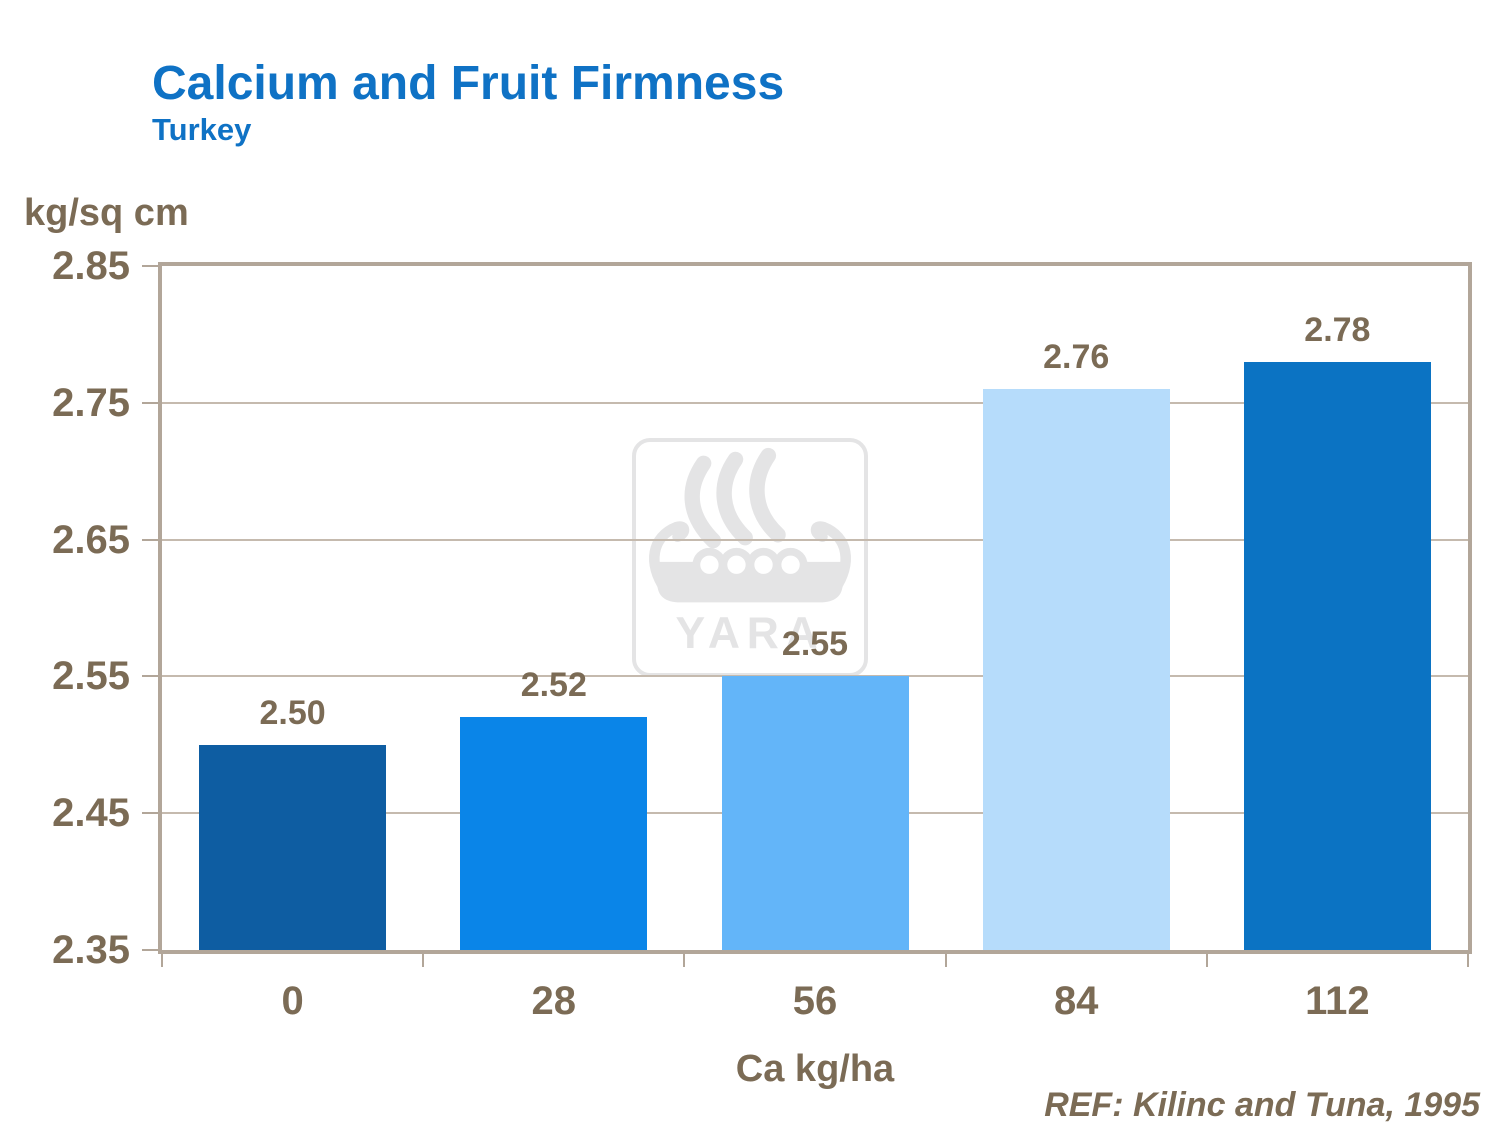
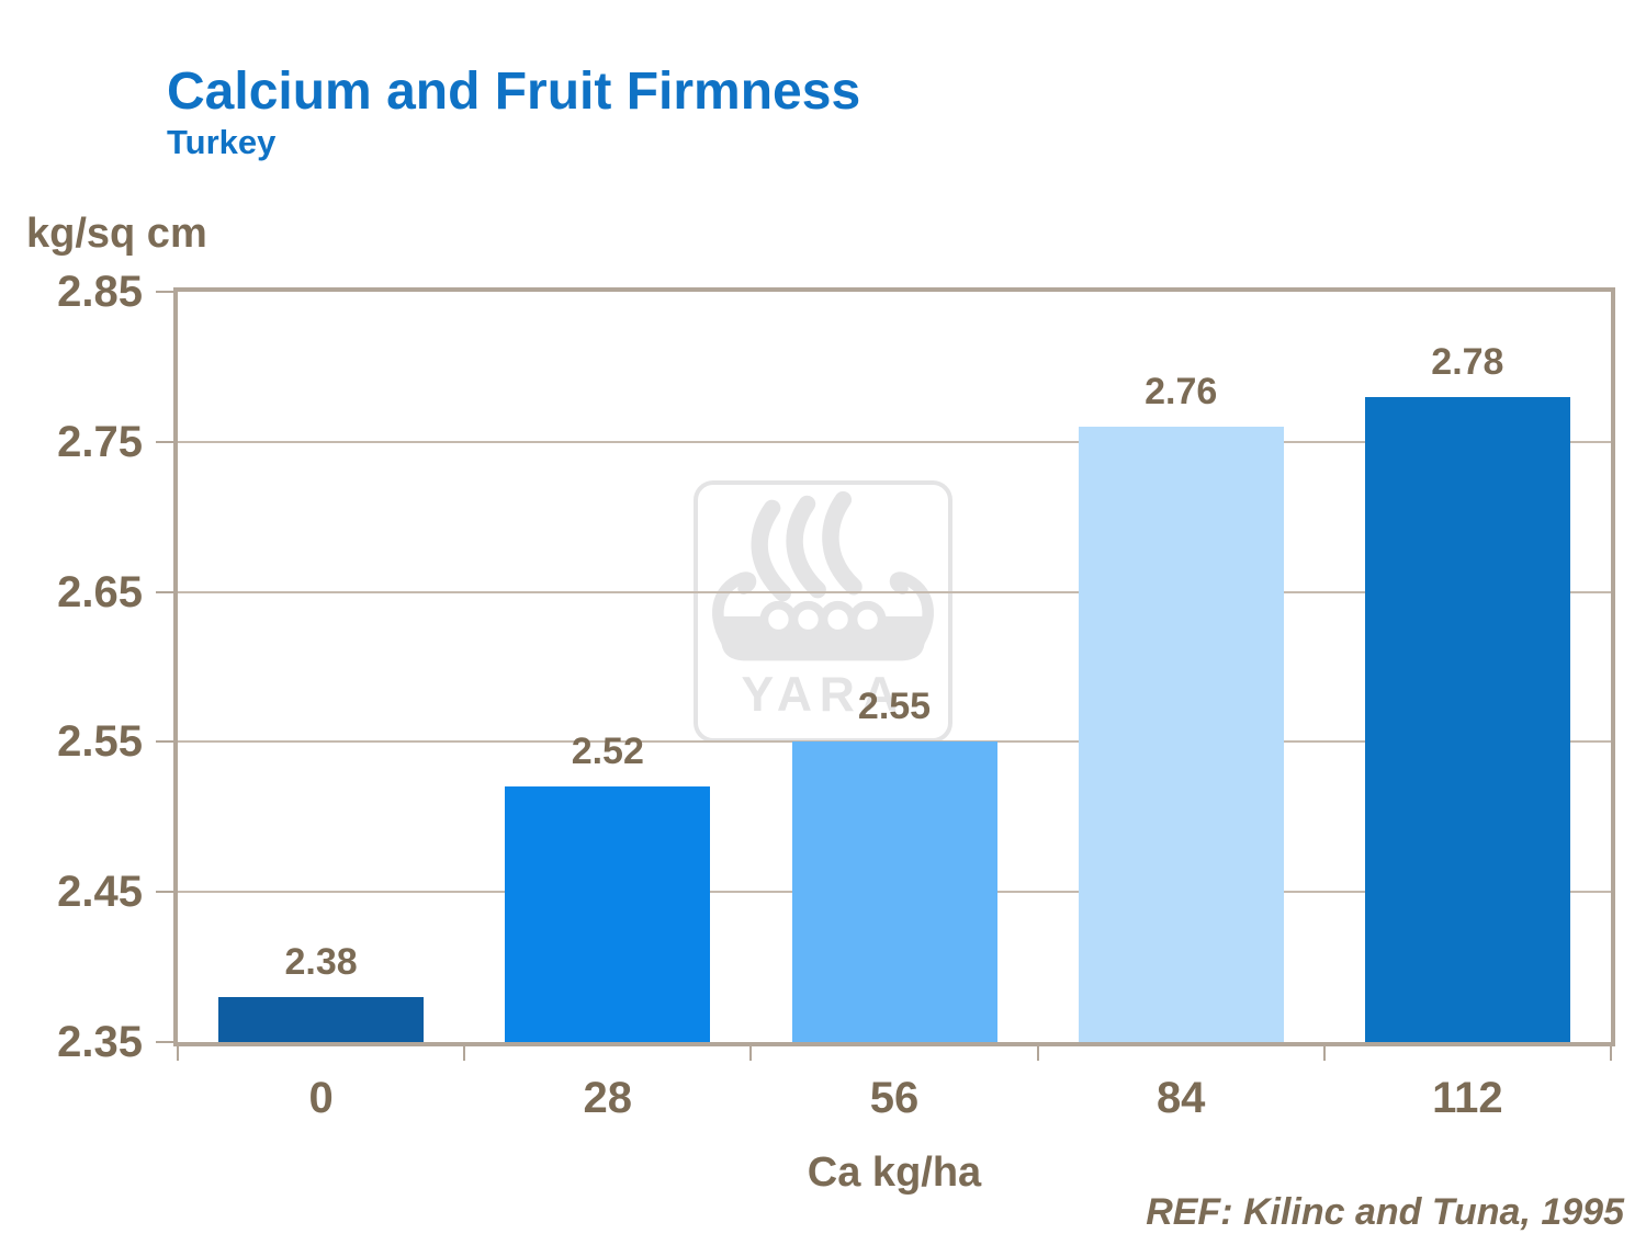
0: 2.50 -> 2.38
